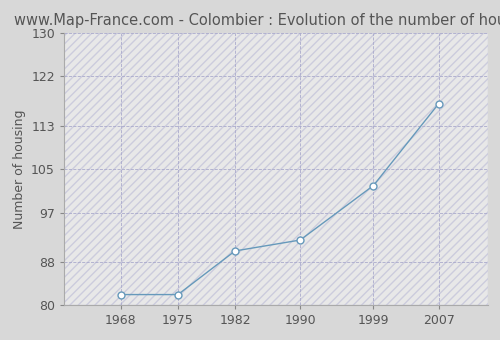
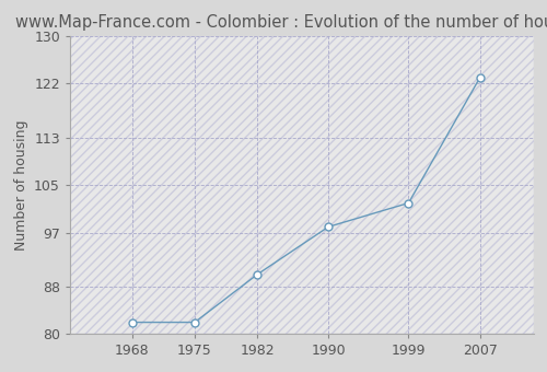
1990: 92 -> 98
2007: 117 -> 123
